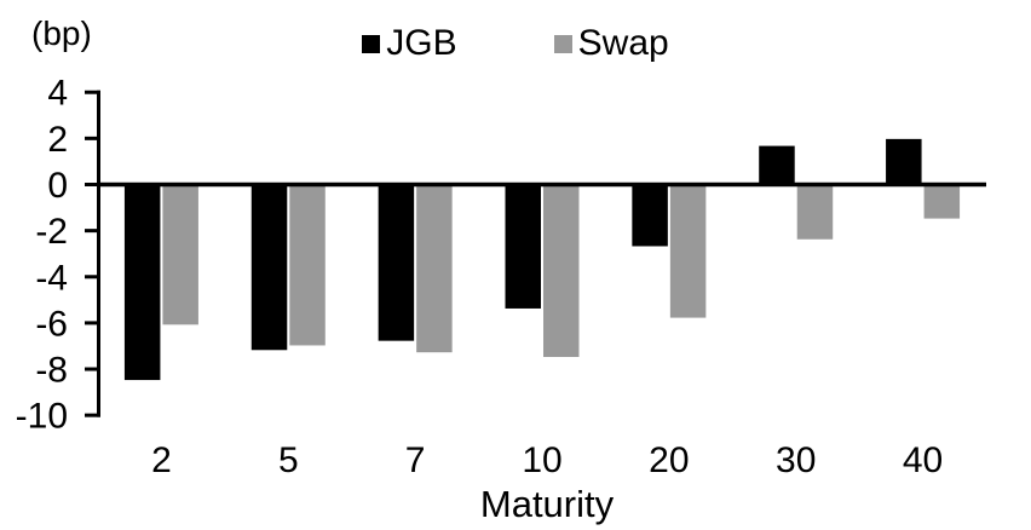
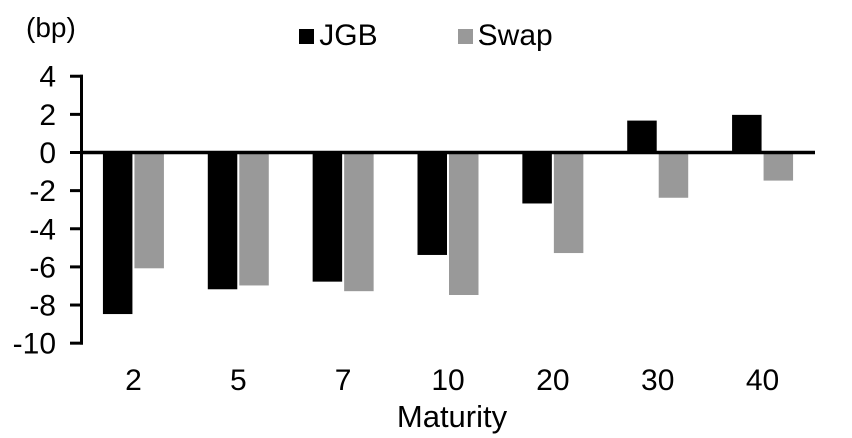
Swap/20: -5.8 -> -5.3
